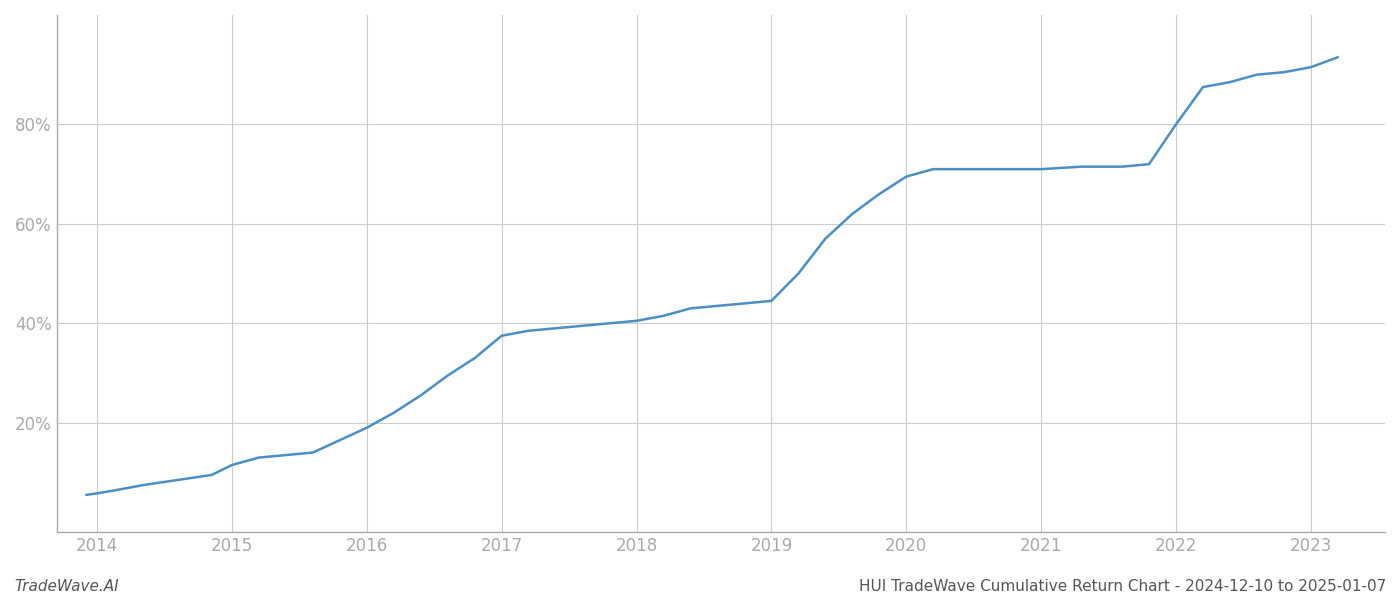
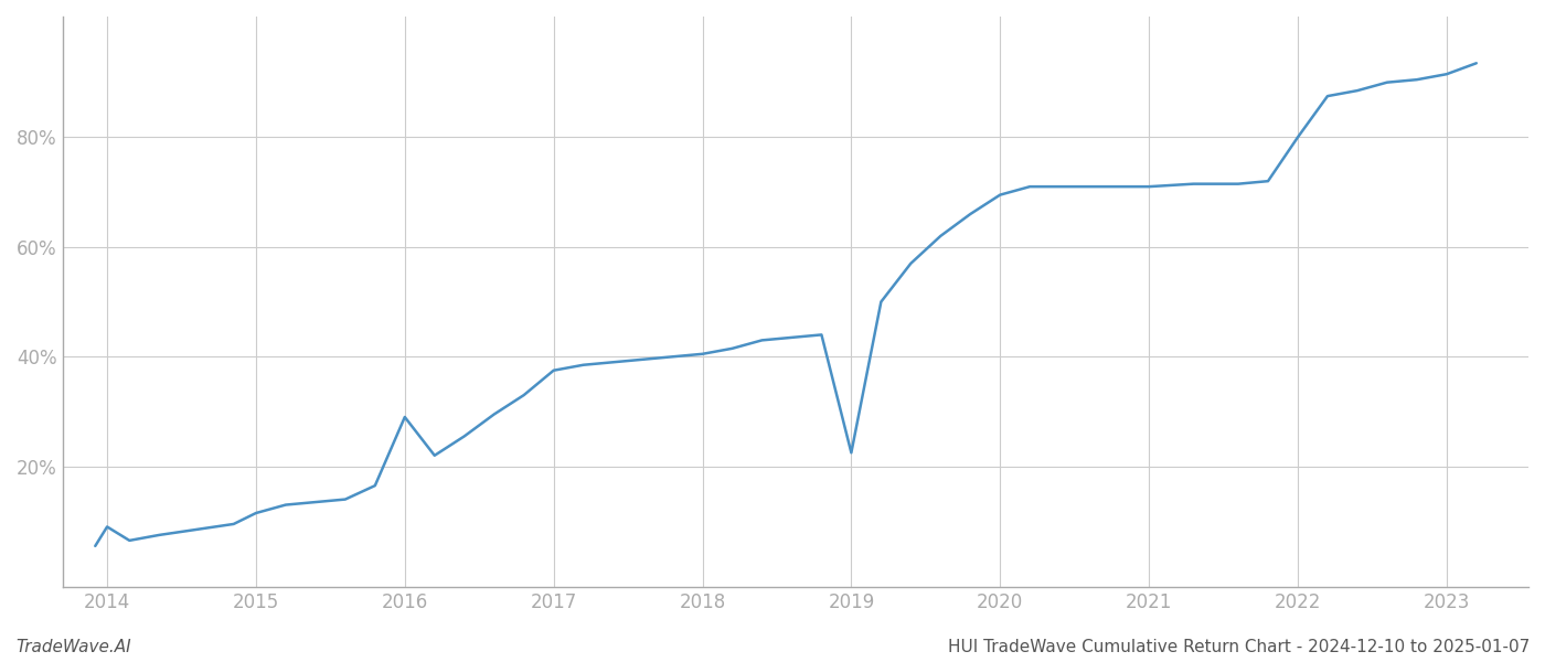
2014: 5.8% -> 9.0%
2016: 19.0% -> 29.0%
2019: 44.5% -> 22.5%
